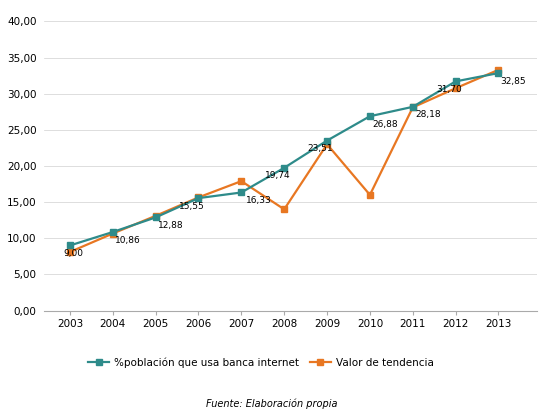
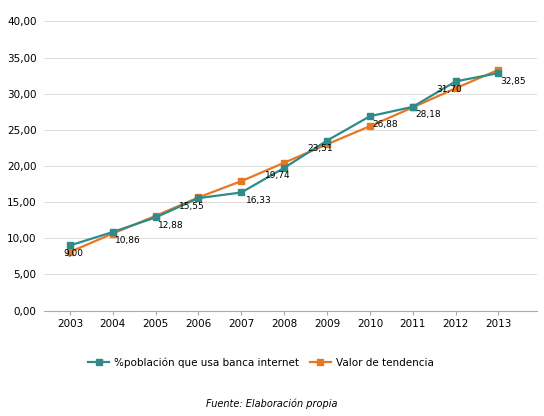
Valor de tendencia/2008: 14,0 -> 20,4
Valor de tendencia/2010: 16,0 -> 25,5
